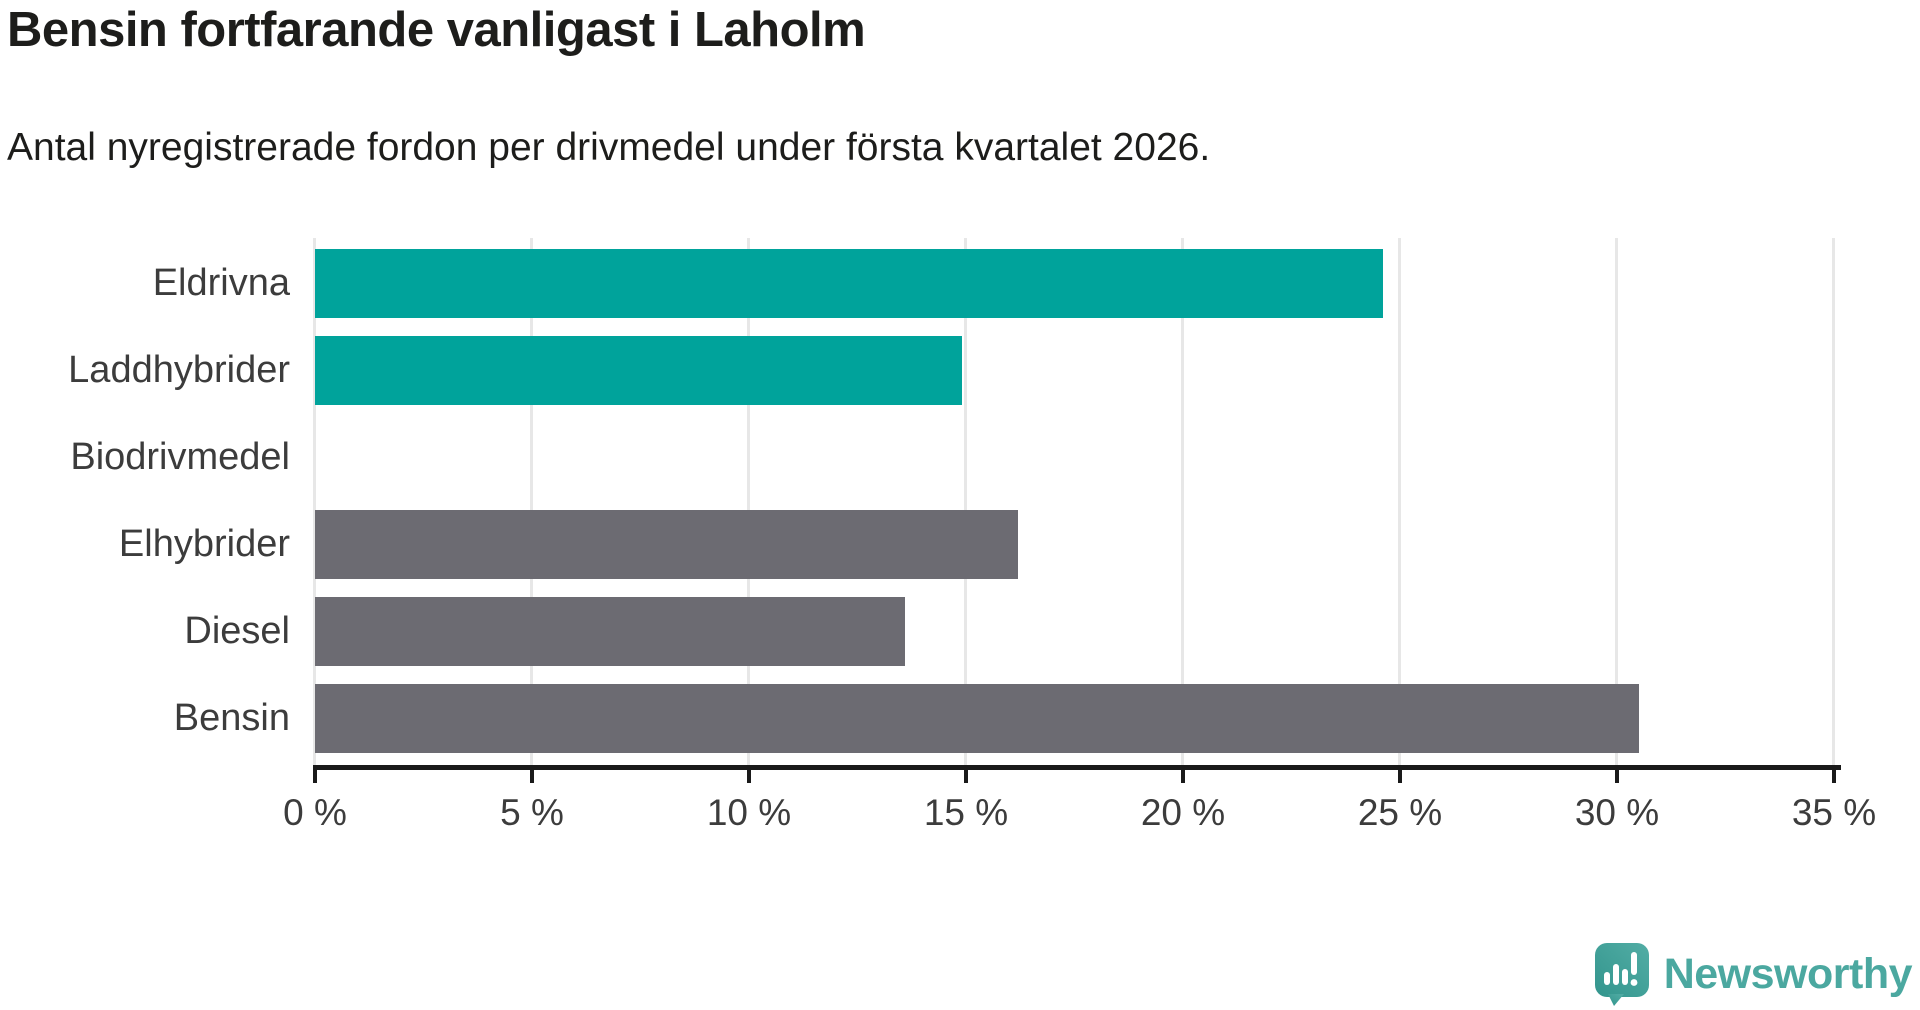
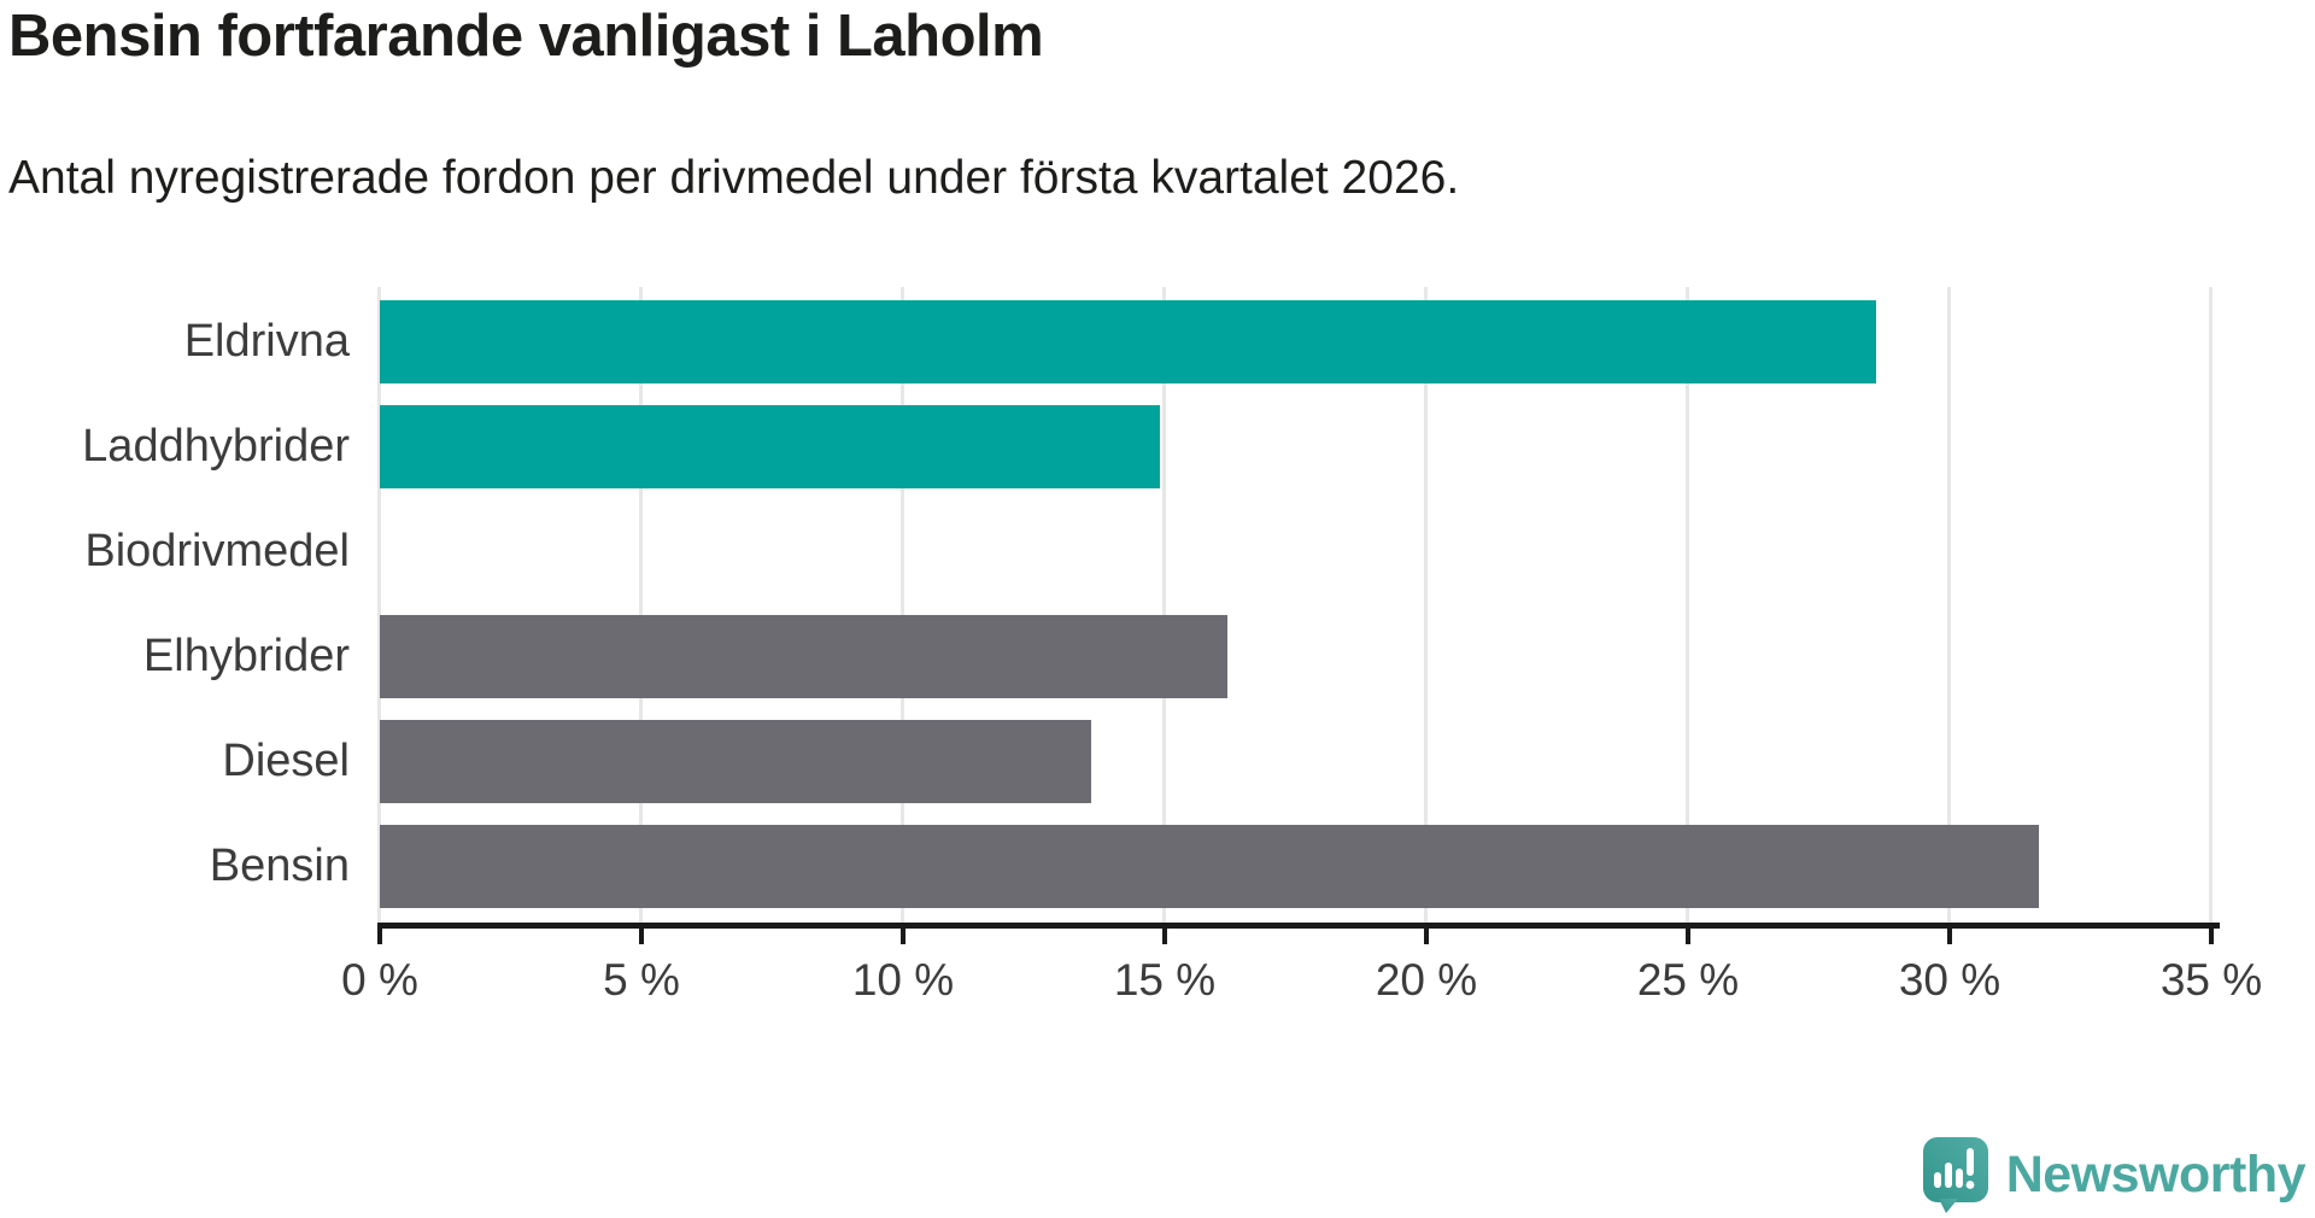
Eldrivna: 24.6% -> 28.6%
Bensin: 30.5% -> 31.7%
